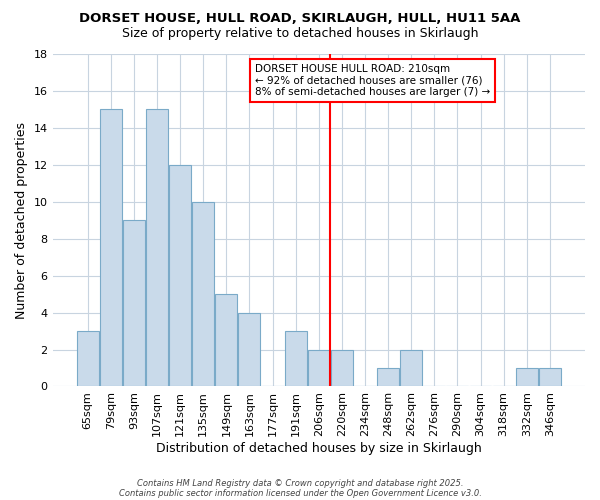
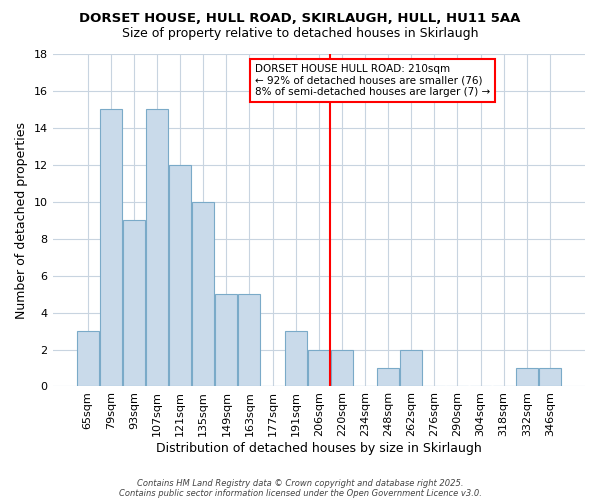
163sqm: 4 -> 5
